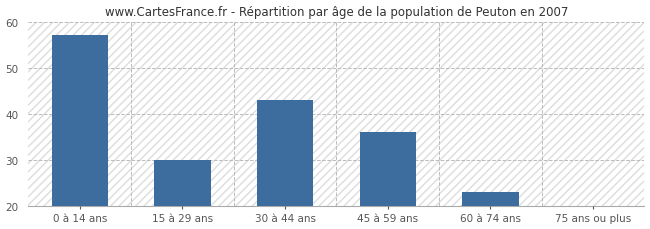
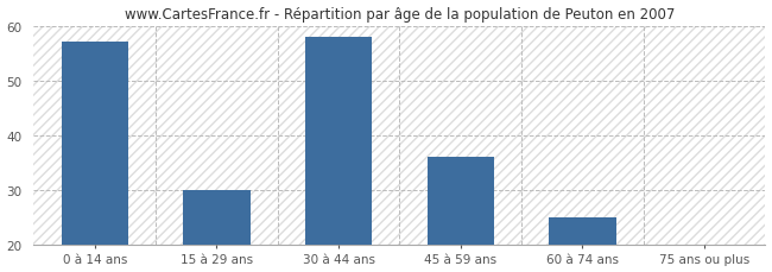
30 à 44 ans: 43 -> 58
60 à 74 ans: 23 -> 25
